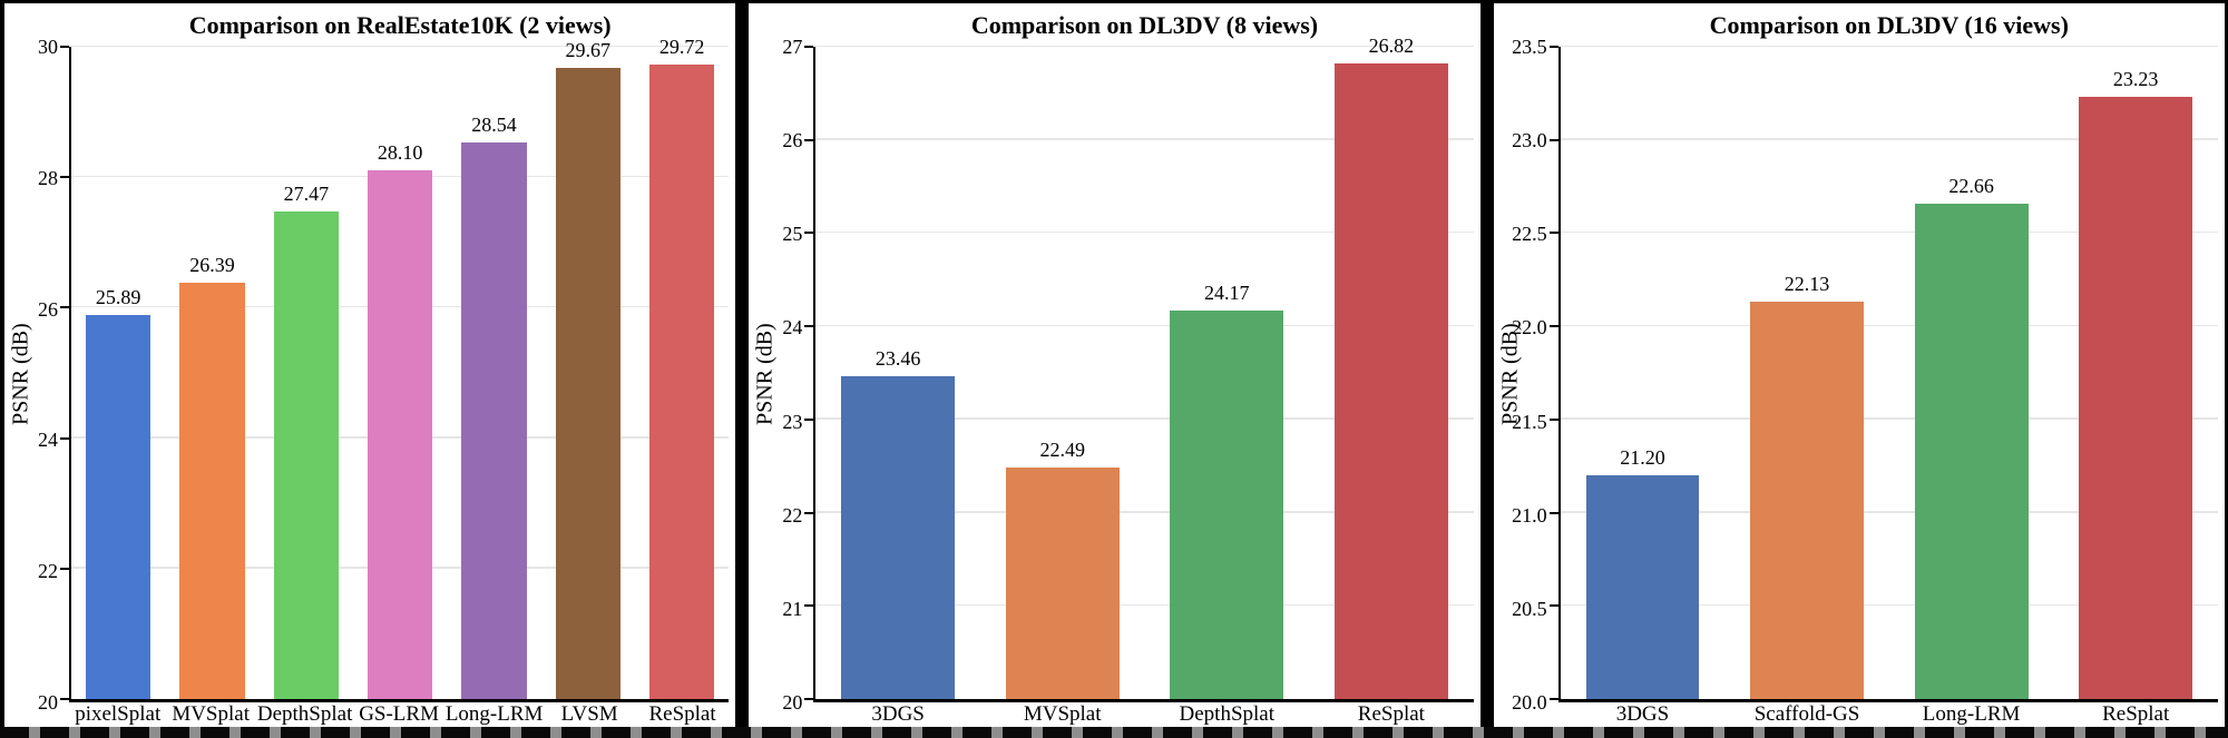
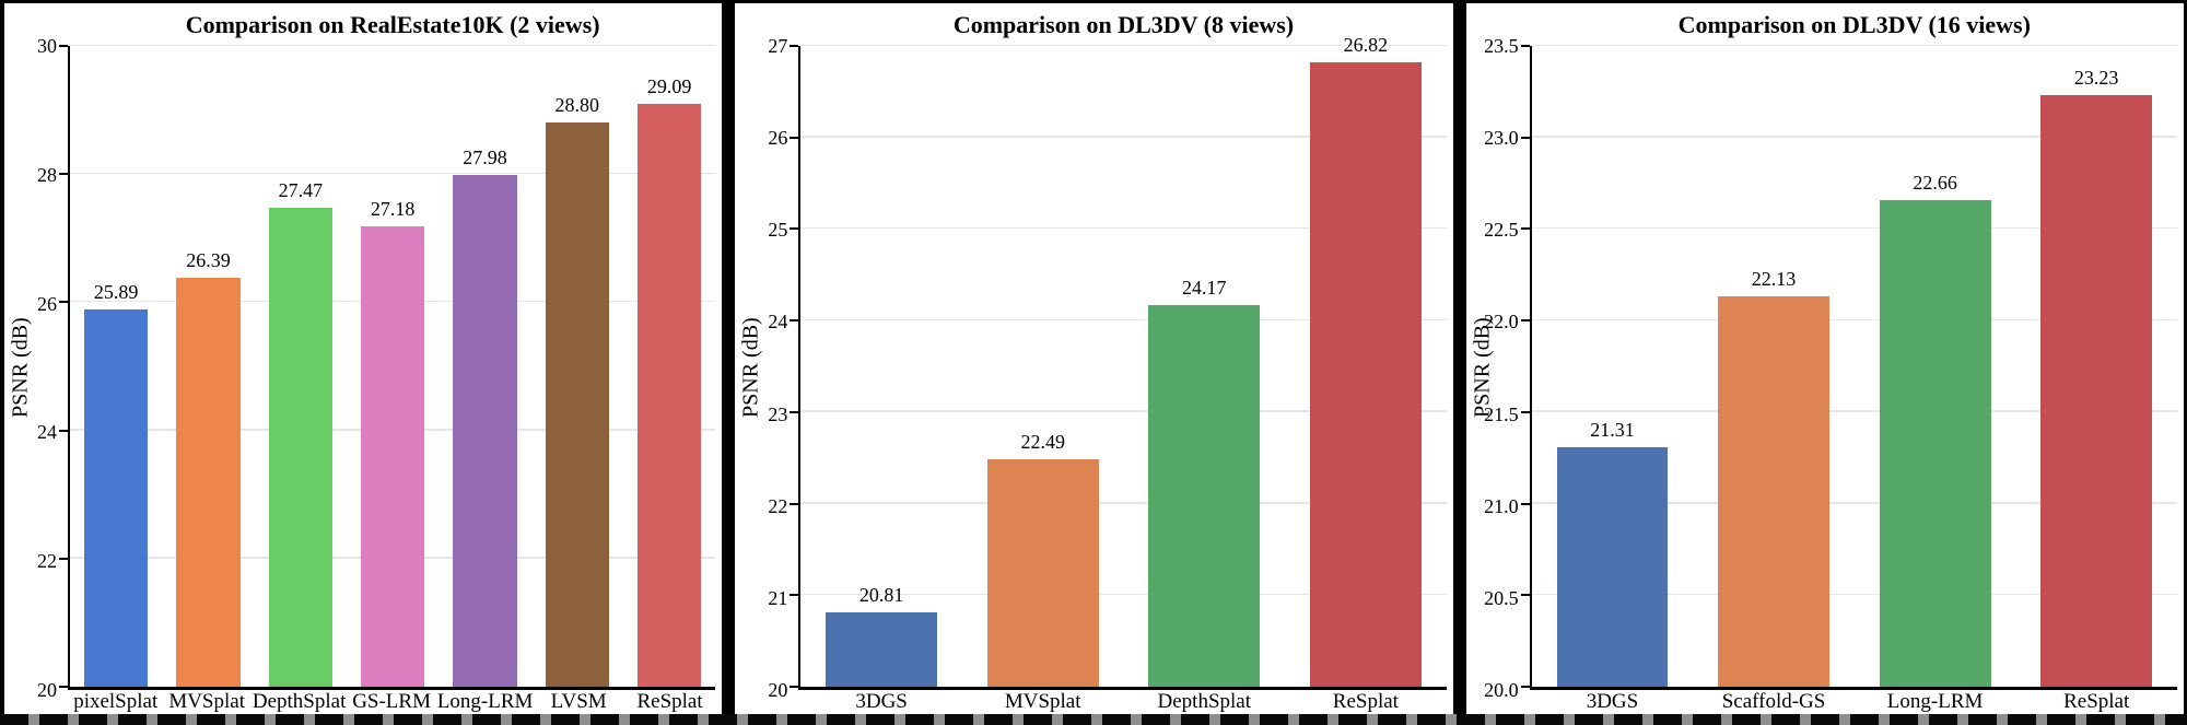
Comparison on RealEstate10K (2 views)/GS-LRM: 28.10 -> 27.18
Comparison on RealEstate10K (2 views)/Long-LRM: 28.54 -> 27.98
Comparison on RealEstate10K (2 views)/LVSM: 29.67 -> 28.80
Comparison on RealEstate10K (2 views)/ReSplat: 29.72 -> 29.09
Comparison on DL3DV (8 views)/3DGS: 23.46 -> 20.81
Comparison on DL3DV (16 views)/3DGS: 21.20 -> 21.31
